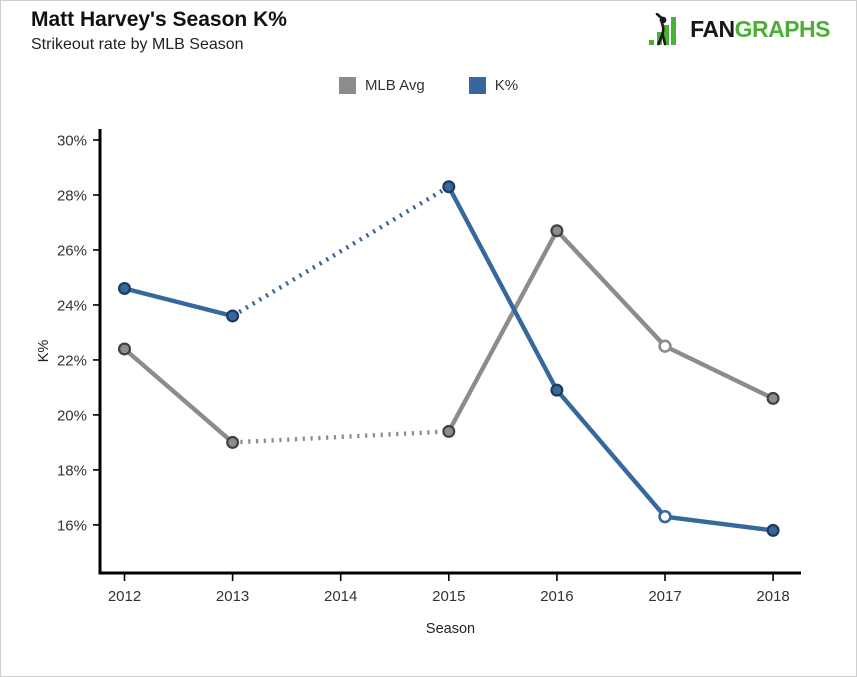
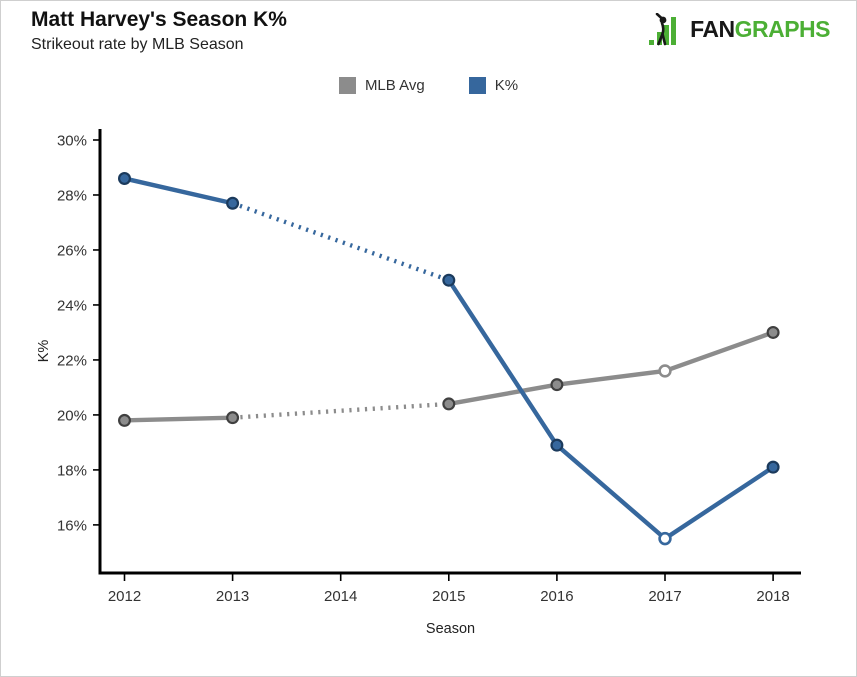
MLB Avg/2012: 22.4% -> 19.8%
K%/2012: 24.6% -> 28.6%
MLB Avg/2013: 19.0% -> 19.9%
K%/2013: 23.6% -> 27.7%
MLB Avg/2015: 19.4% -> 20.4%
K%/2015: 28.3% -> 24.9%
MLB Avg/2016: 26.7% -> 21.1%
K%/2016: 20.9% -> 18.9%
MLB Avg/2017: 22.5% -> 21.6%
K%/2017: 16.3% -> 15.5%
MLB Avg/2018: 20.6% -> 23.0%
K%/2018: 15.8% -> 18.1%
